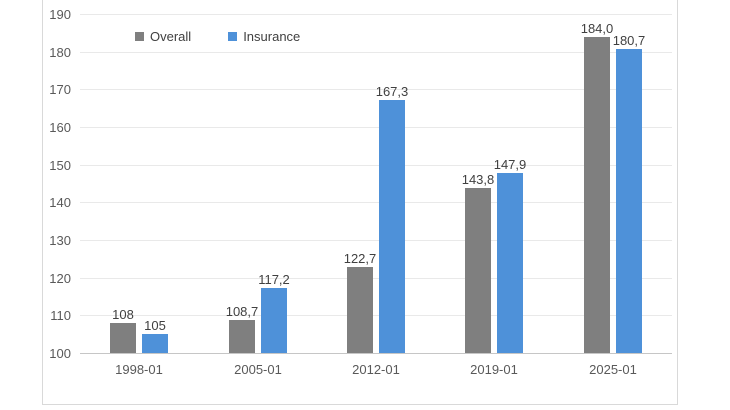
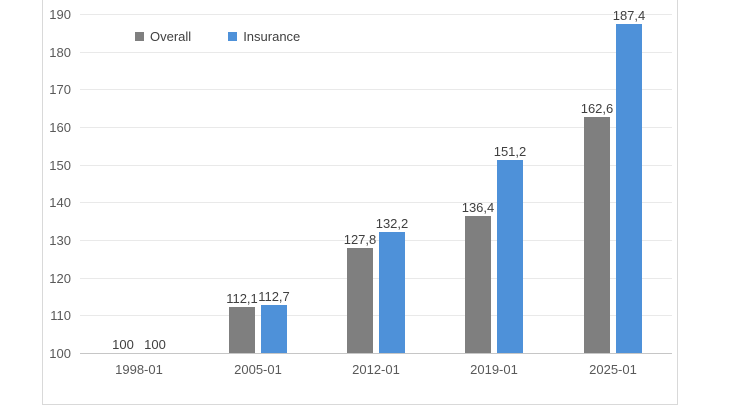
Overall/1998-01: 108 -> 100
Insurance/1998-01: 105 -> 100
Overall/2005-01: 108,7 -> 112,1
Insurance/2005-01: 117,2 -> 112,7
Overall/2012-01: 122,7 -> 127,8
Insurance/2012-01: 167,3 -> 132,2
Overall/2019-01: 143,8 -> 136,4
Insurance/2019-01: 147,9 -> 151,2
Overall/2025-01: 184,0 -> 162,6
Insurance/2025-01: 180,7 -> 187,4
